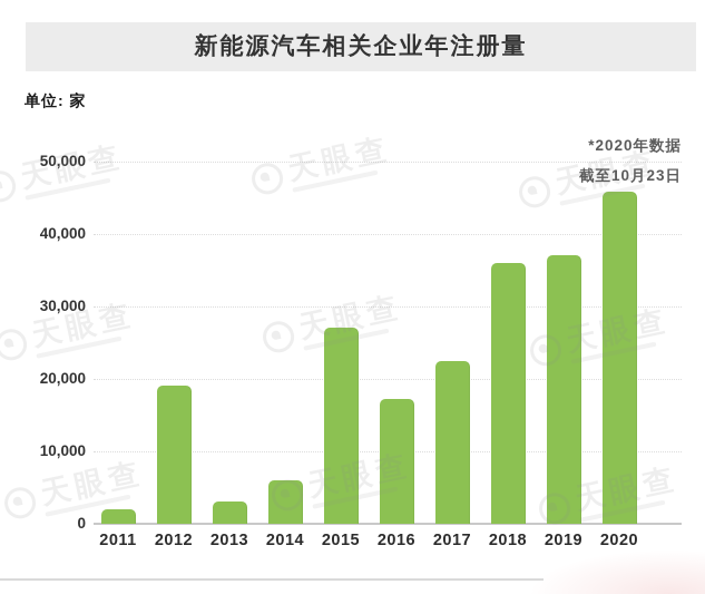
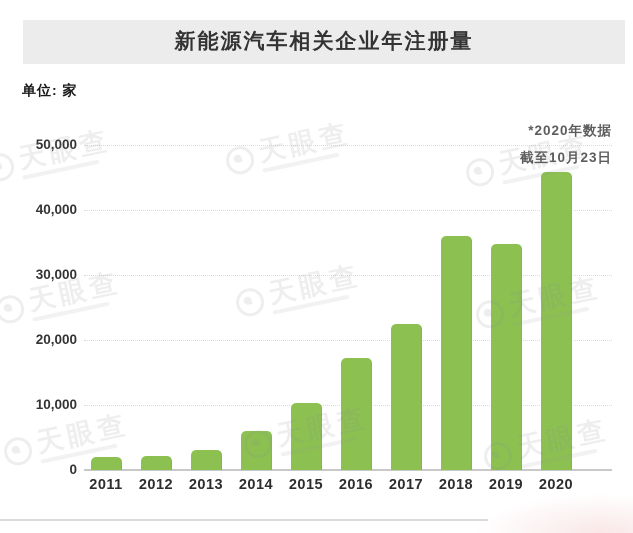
2012: 19000 -> 2000
2015: 27000 -> 10000
2019: 37000 -> 35000
